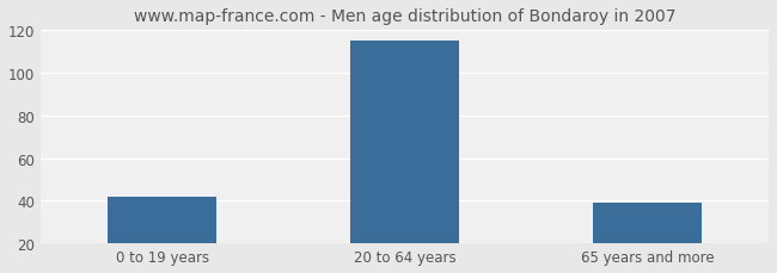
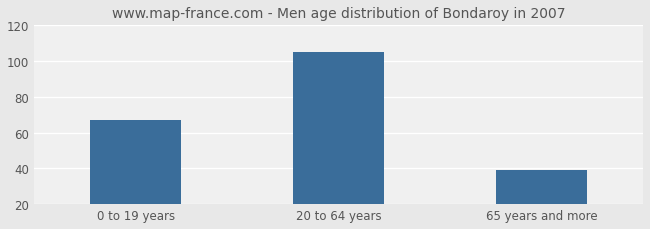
0 to 19 years: 42 -> 67
20 to 64 years: 115 -> 105
